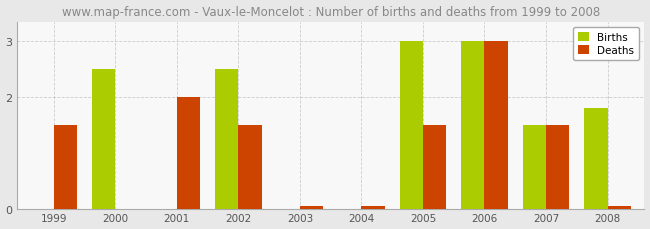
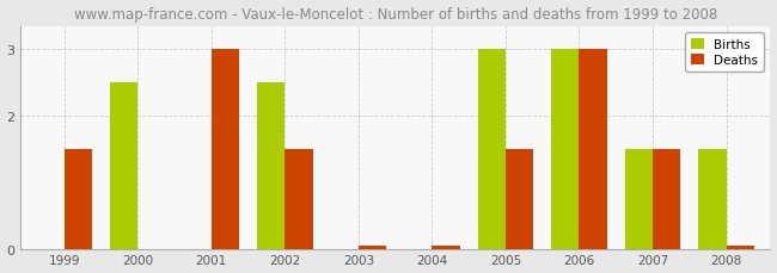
Deaths/2001: 2.00 -> 3.00
Births/2008: 1.8 -> 1.5
